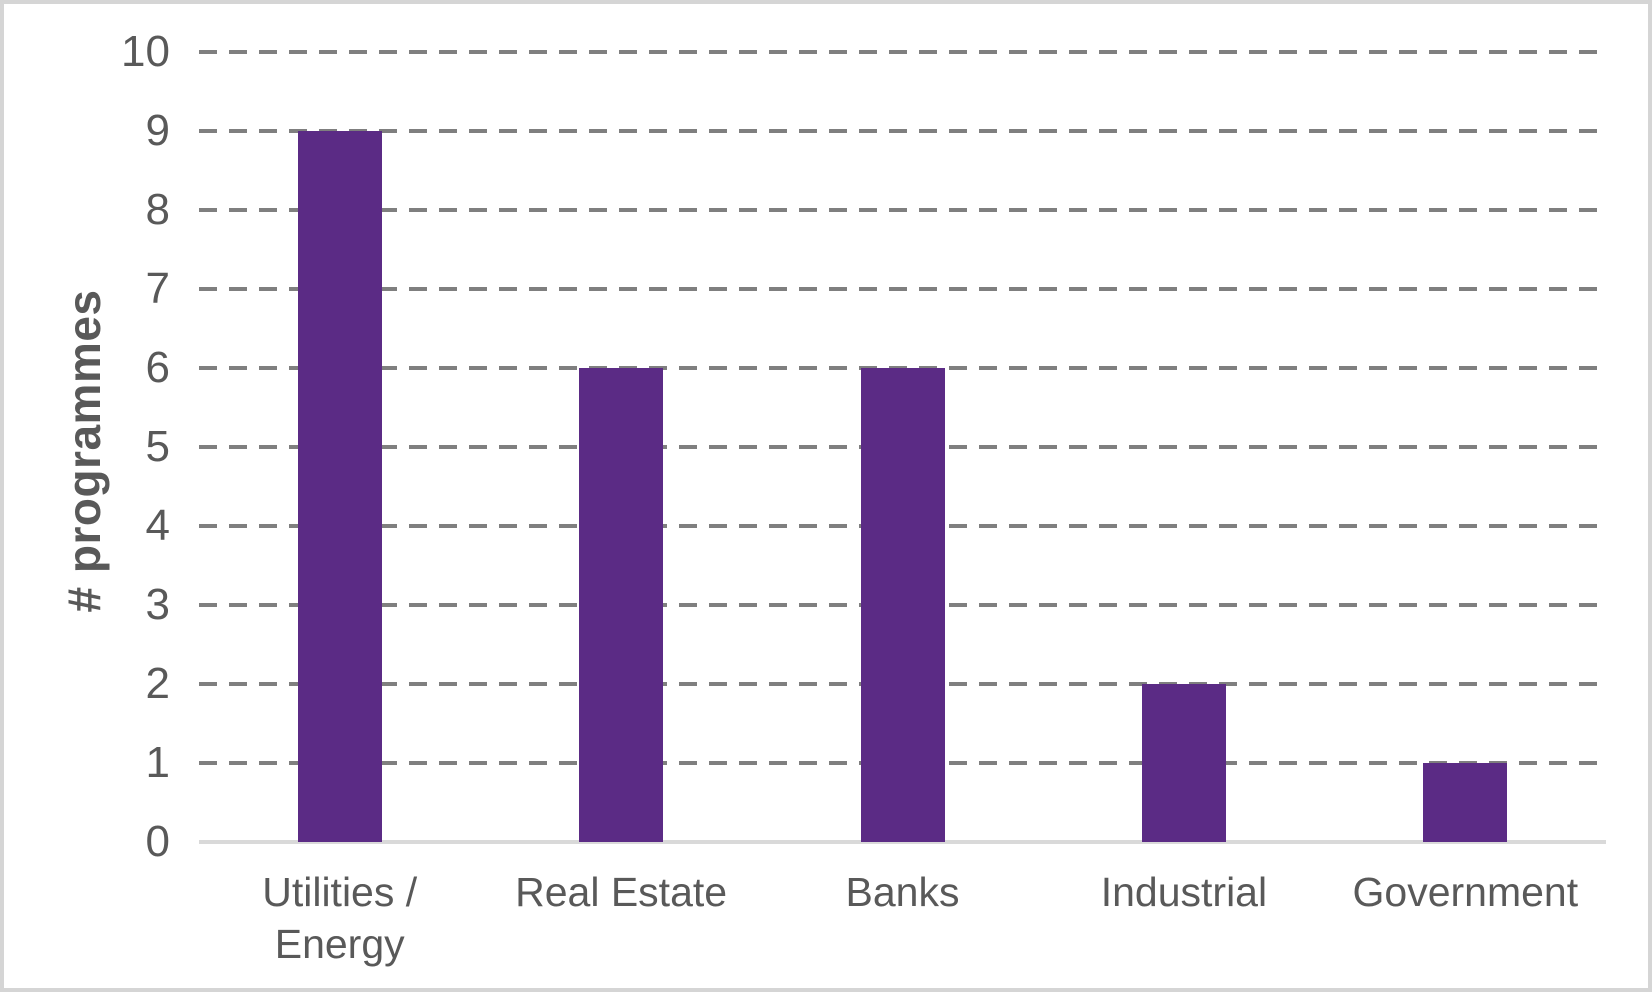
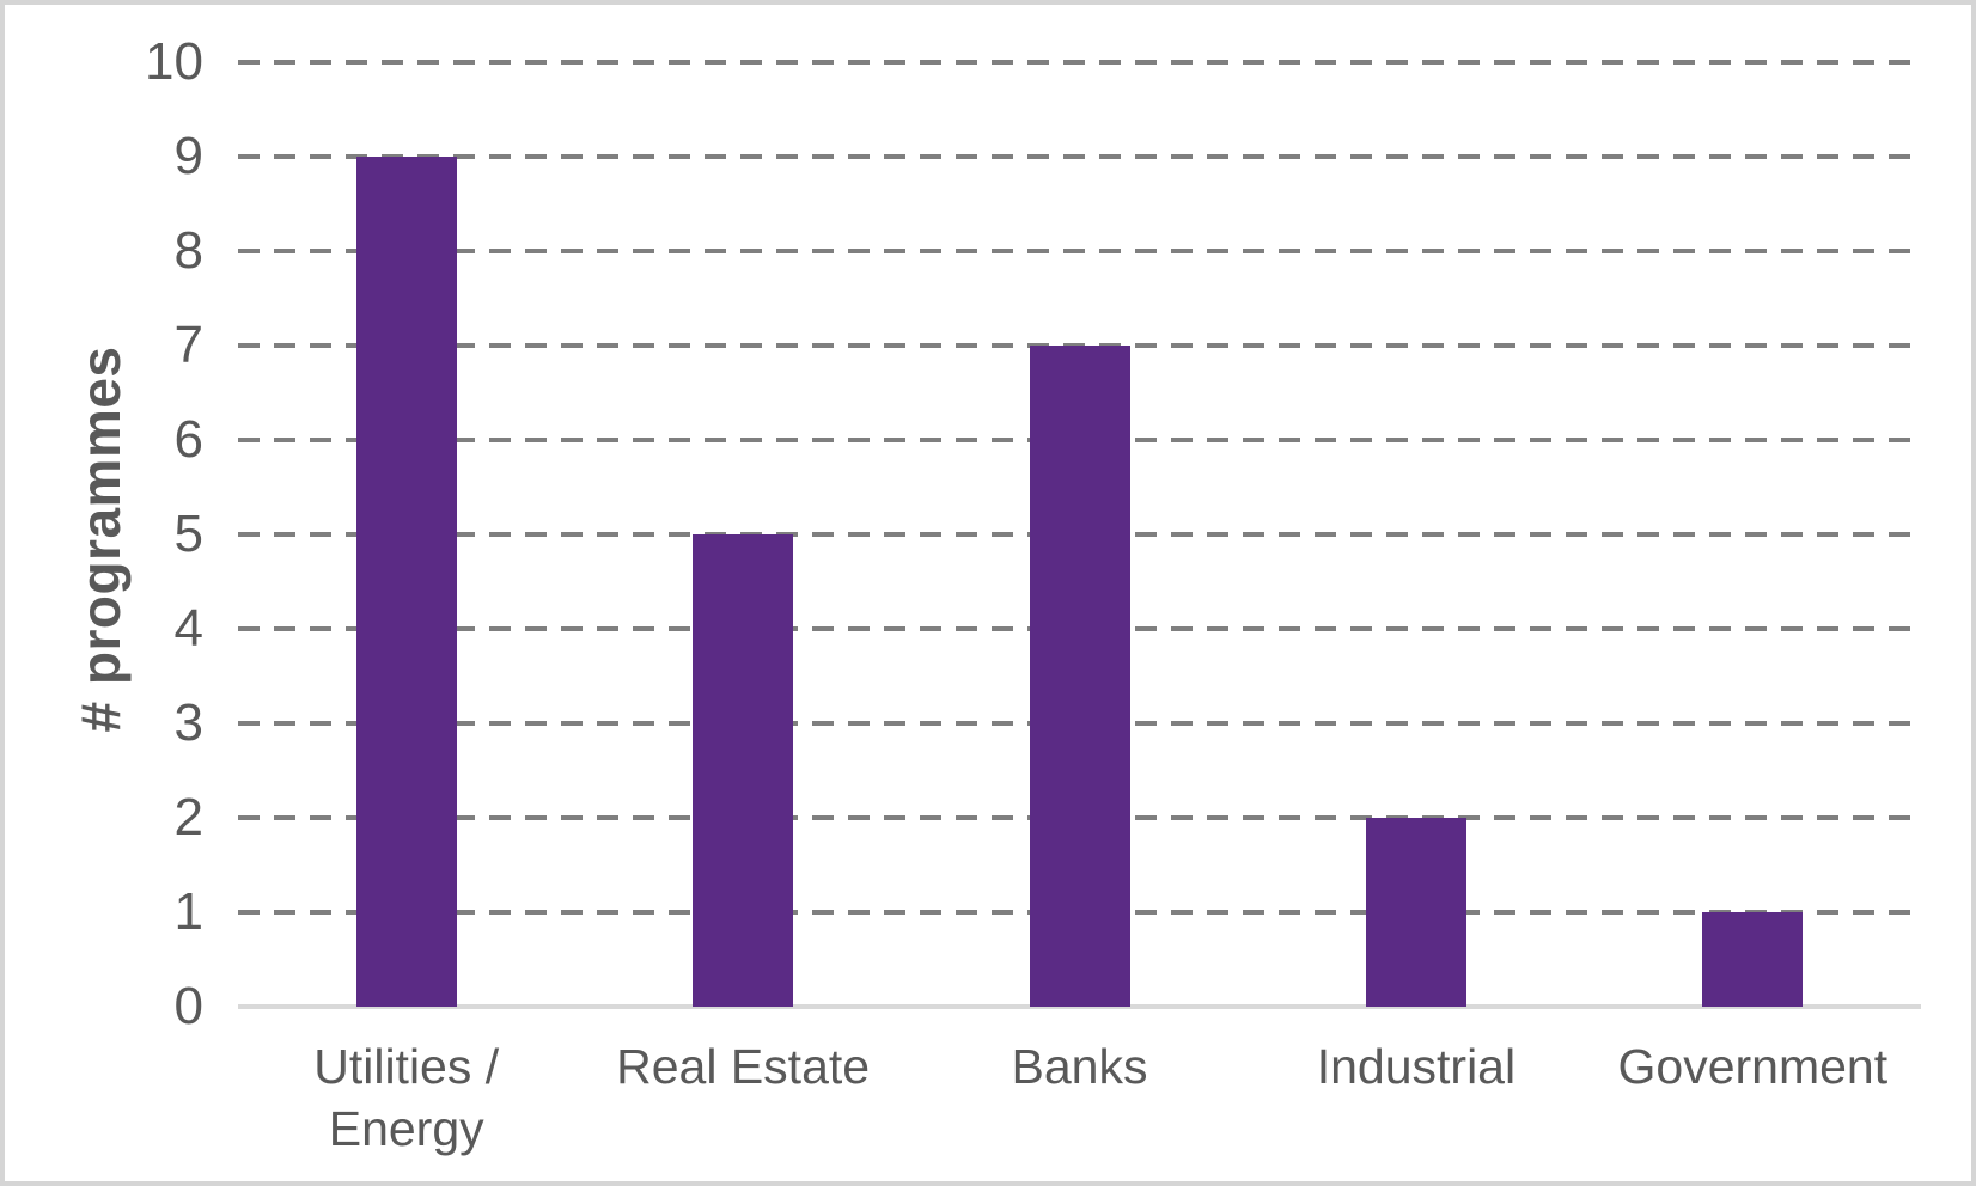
Real Estate: 6 -> 5
Banks: 6 -> 7
